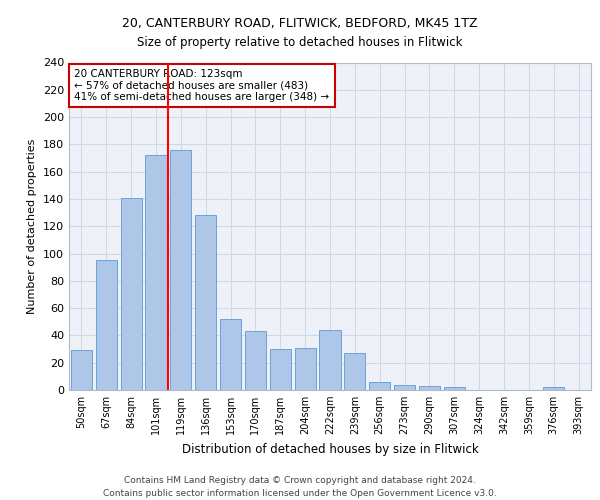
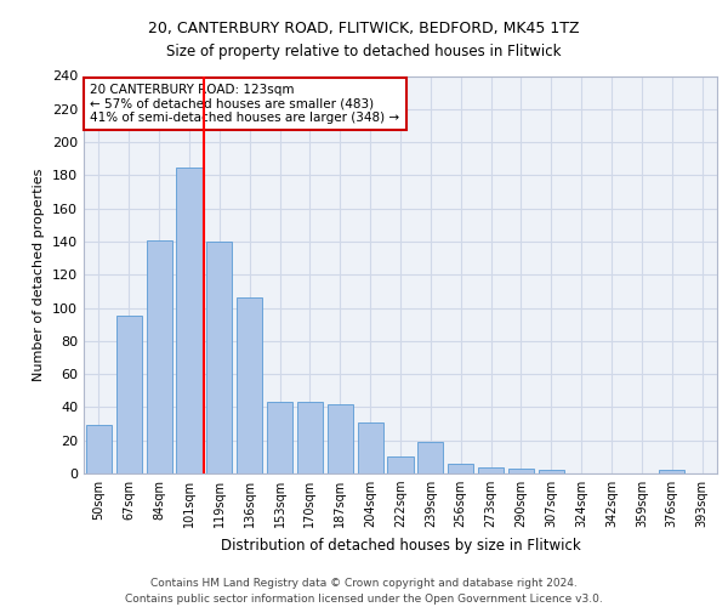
101sqm: 172 -> 185
119sqm: 176 -> 140
136sqm: 128 -> 106
153sqm: 52 -> 43
187sqm: 30 -> 42
222sqm: 44 -> 10
239sqm: 27 -> 19
